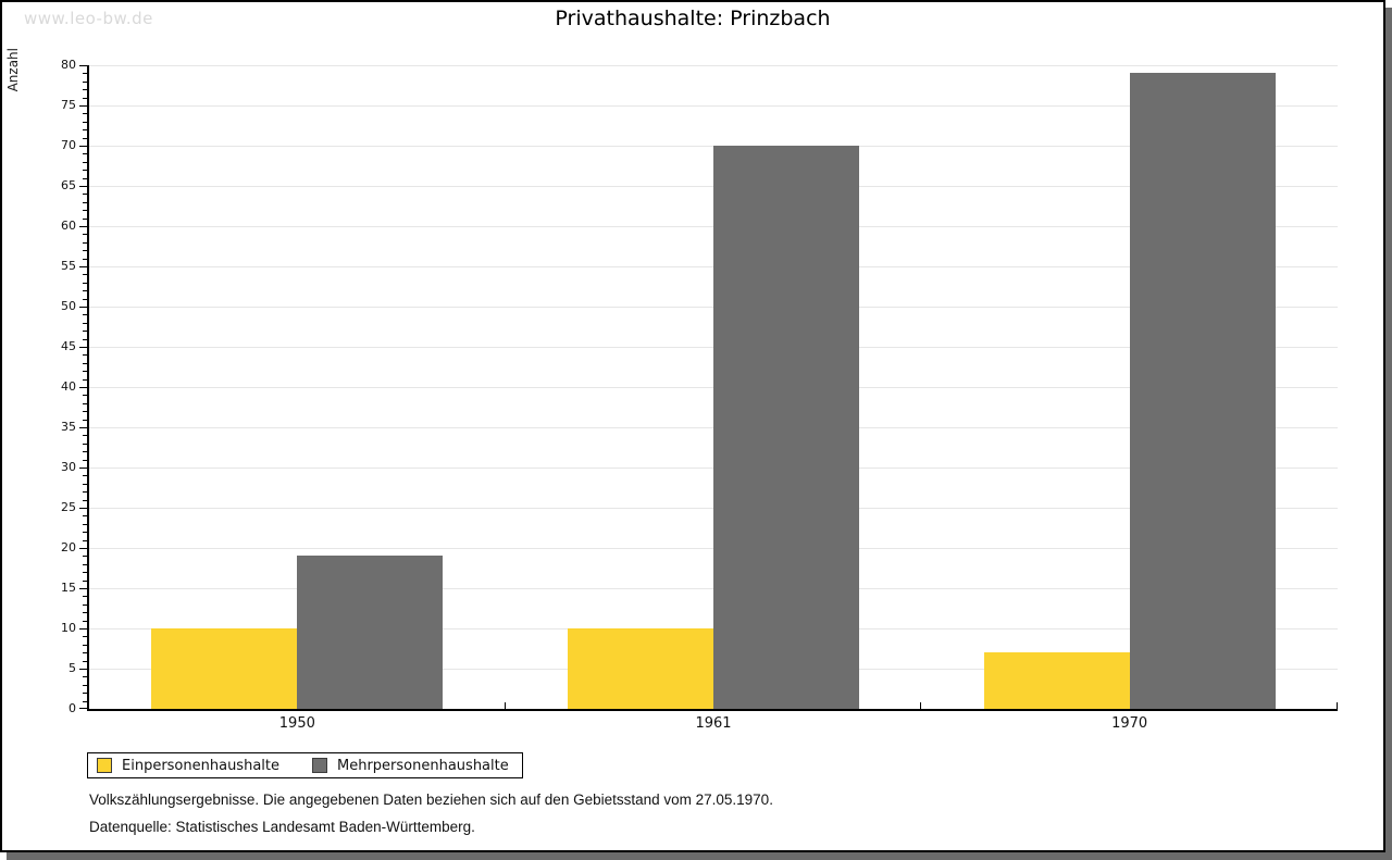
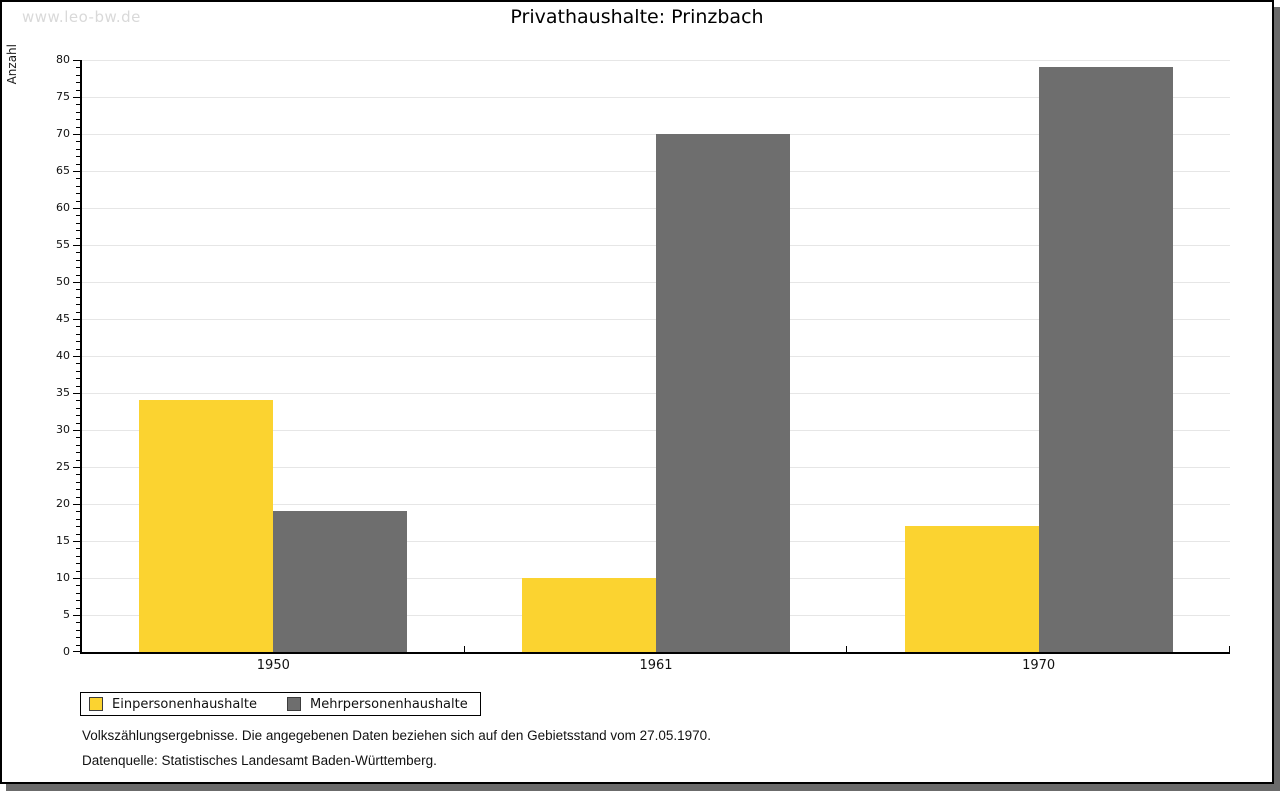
Einpersonenhaushalte/1950: 10 -> 34
Einpersonenhaushalte/1970: 7 -> 17
